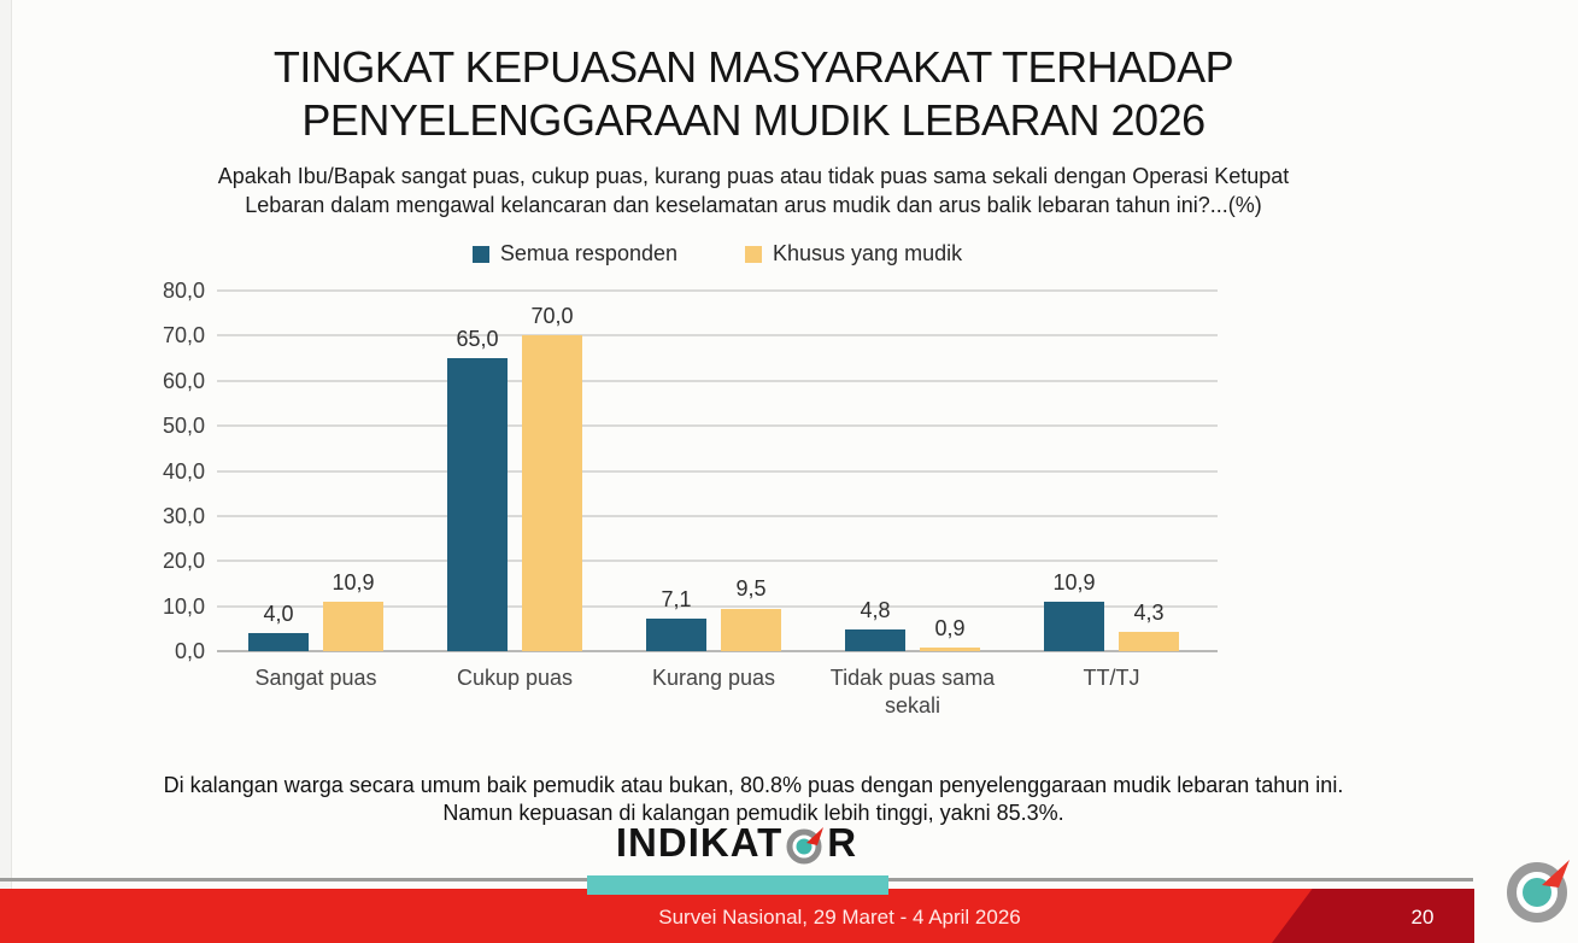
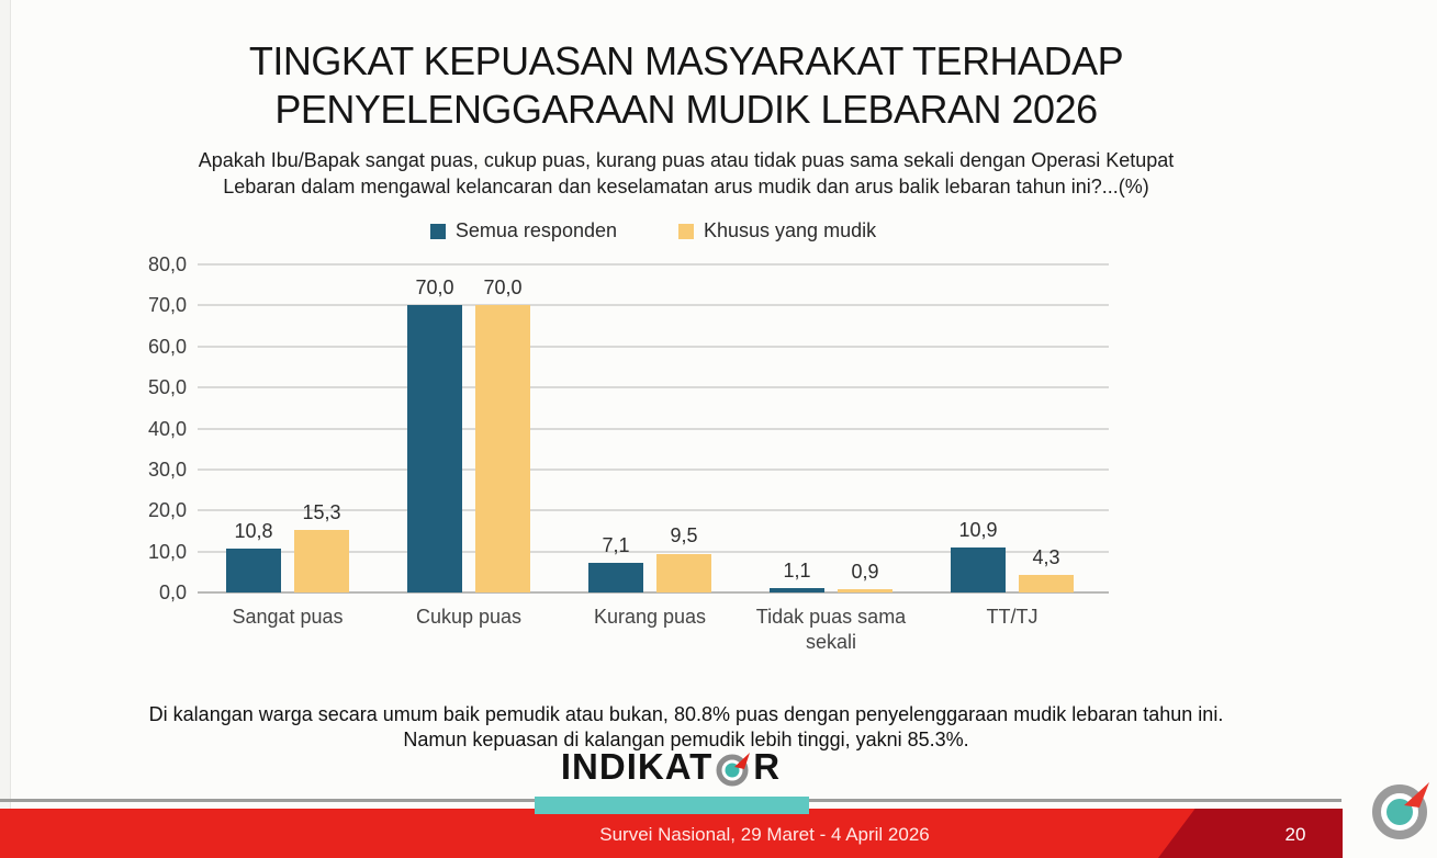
Semua responden/Sangat puas: 4,0 -> 10,8
Khusus yang mudik/Sangat puas: 10,9 -> 15,3
Semua responden/Cukup puas: 65,0 -> 70,0
Semua responden/Tidak puas sama sekali: 4,8 -> 1,1
